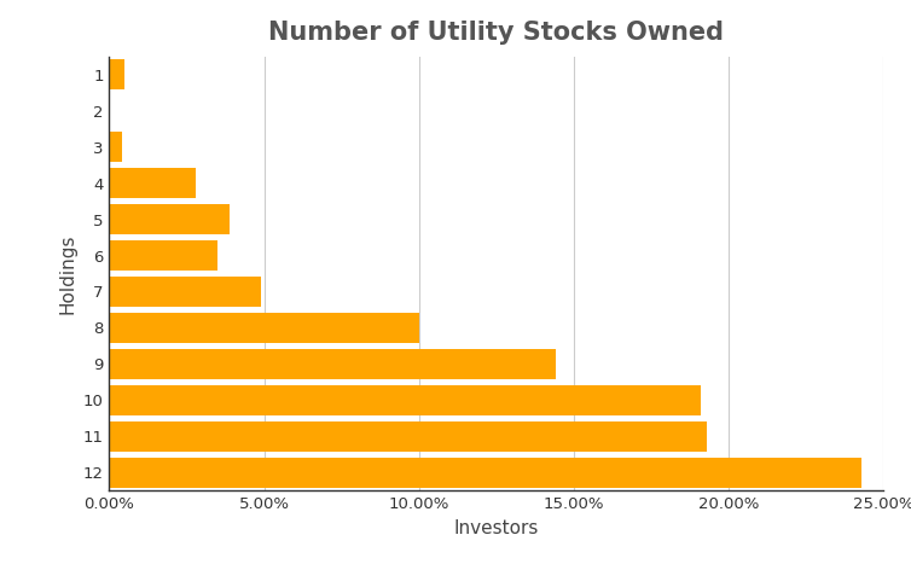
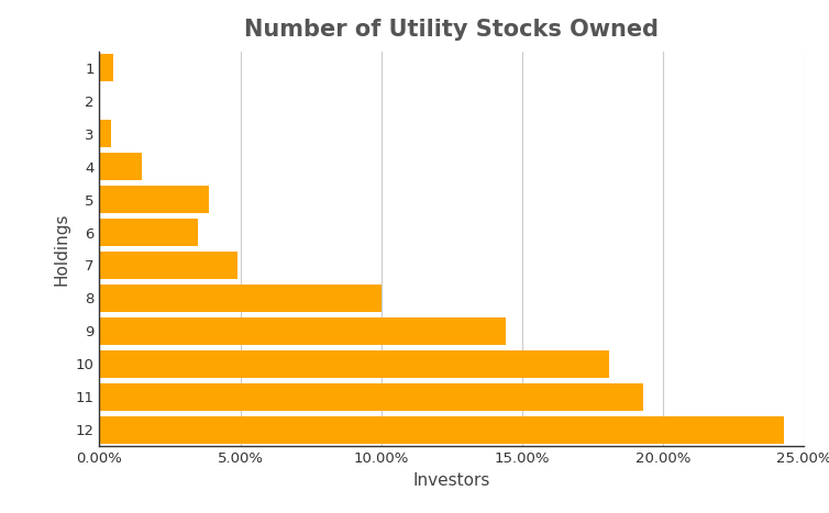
4: 2.8% -> 1.5%
10: 19.1% -> 18.1%
